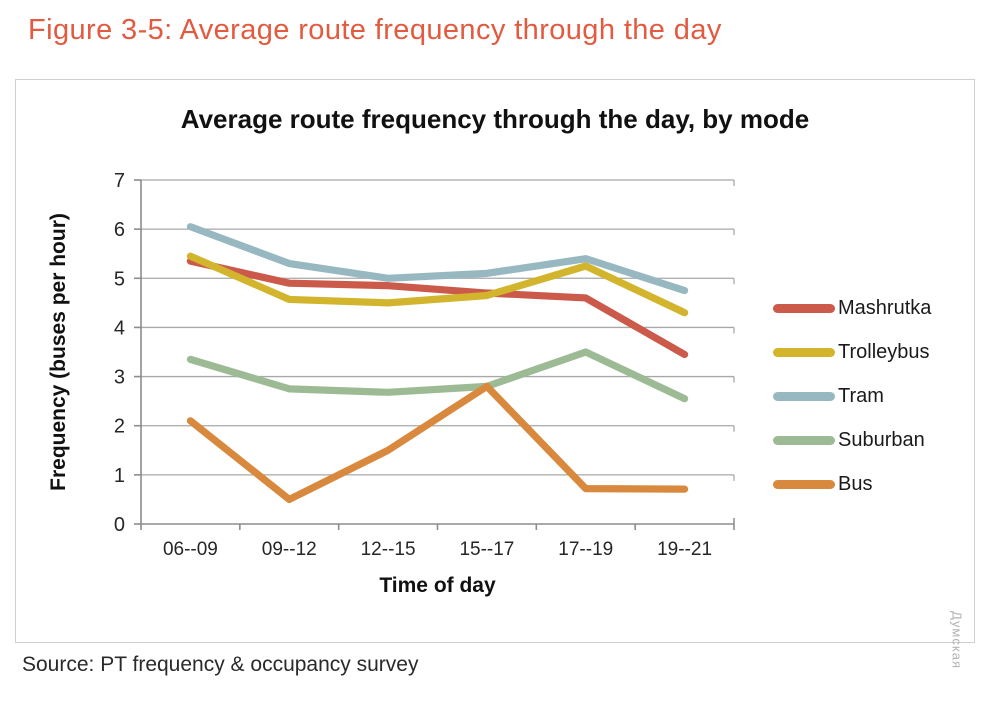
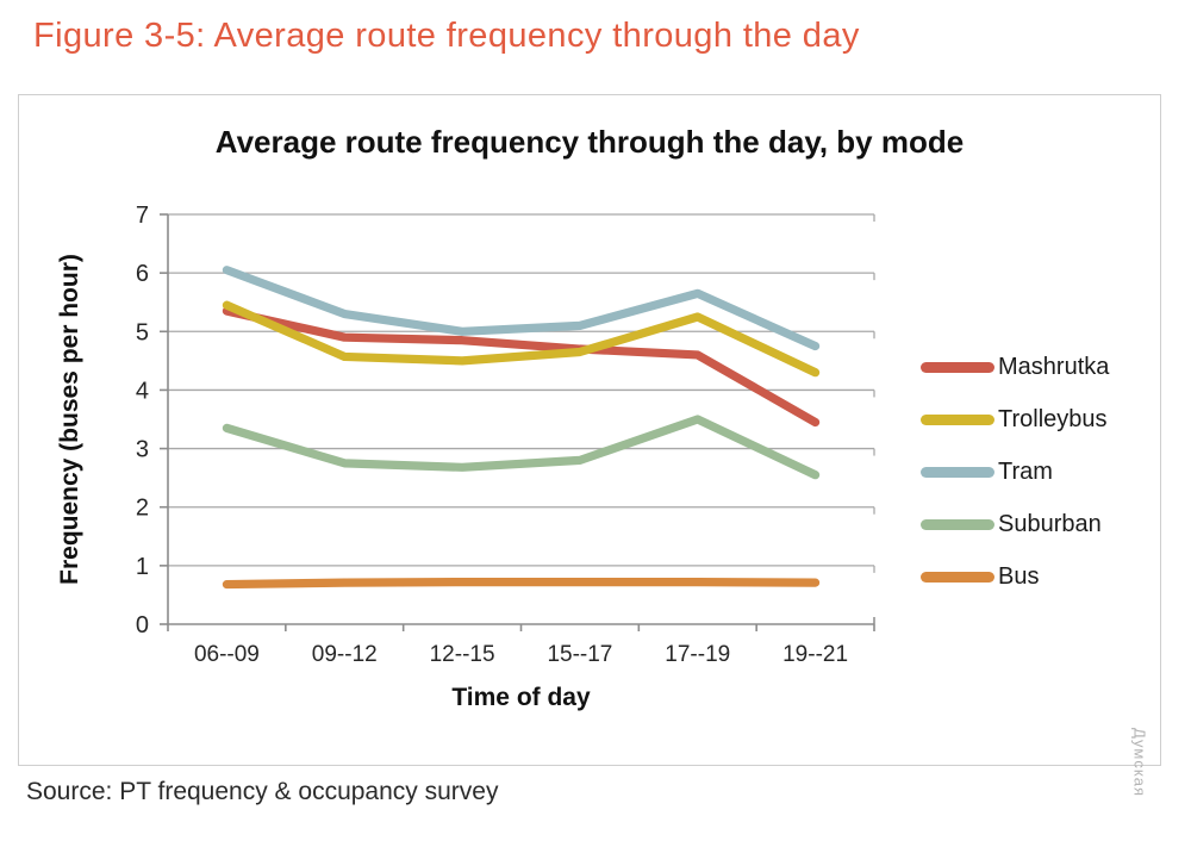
Bus/06--09: 2.1 -> 0.7
Bus/09--12: 0.5 -> 0.7
Bus/12--15: 1.5 -> 0.7
Bus/15--17: 2.8 -> 0.7
Tram/17--19: 5.4 -> 5.7
